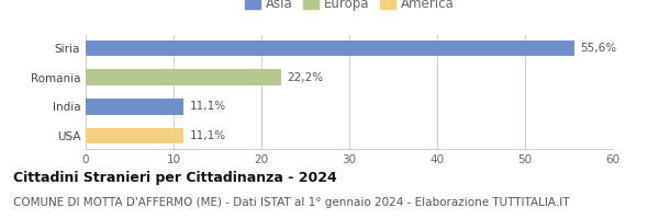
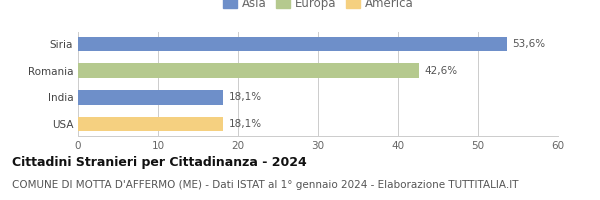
Siria: 55,6% -> 53,6%
Romania: 22,2% -> 42,6%
India: 11,1% -> 18,1%
USA: 11,1% -> 18,1%
